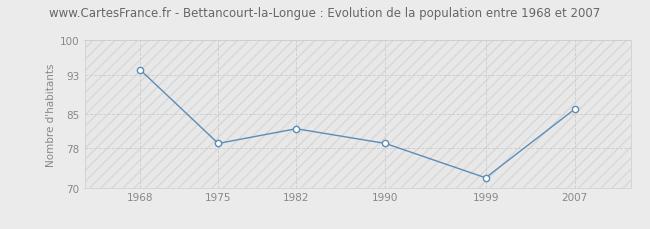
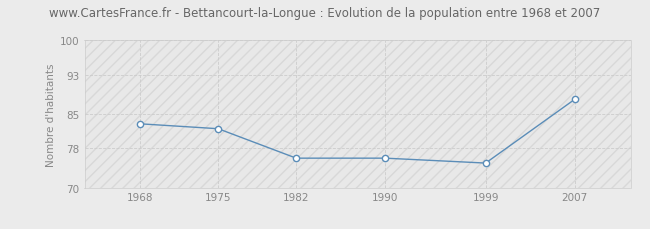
1968: 94 -> 83
1975: 79 -> 82
1982: 82 -> 76
1990: 79 -> 76
1999: 72 -> 75
2007: 86 -> 88
